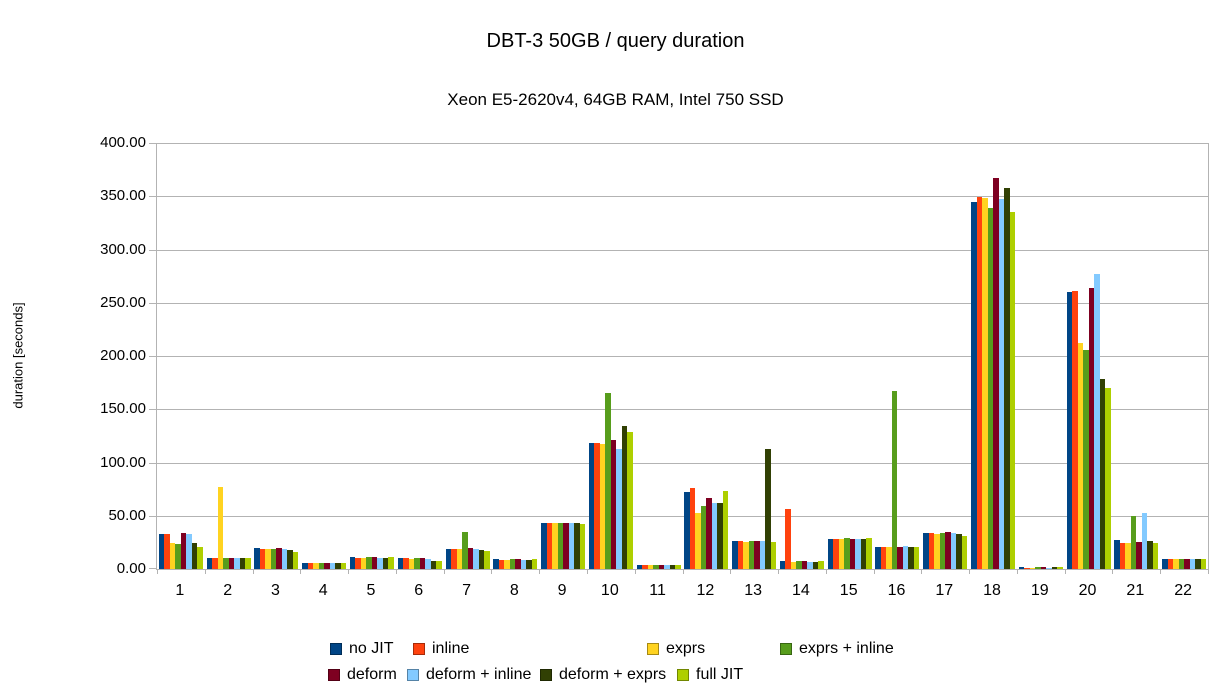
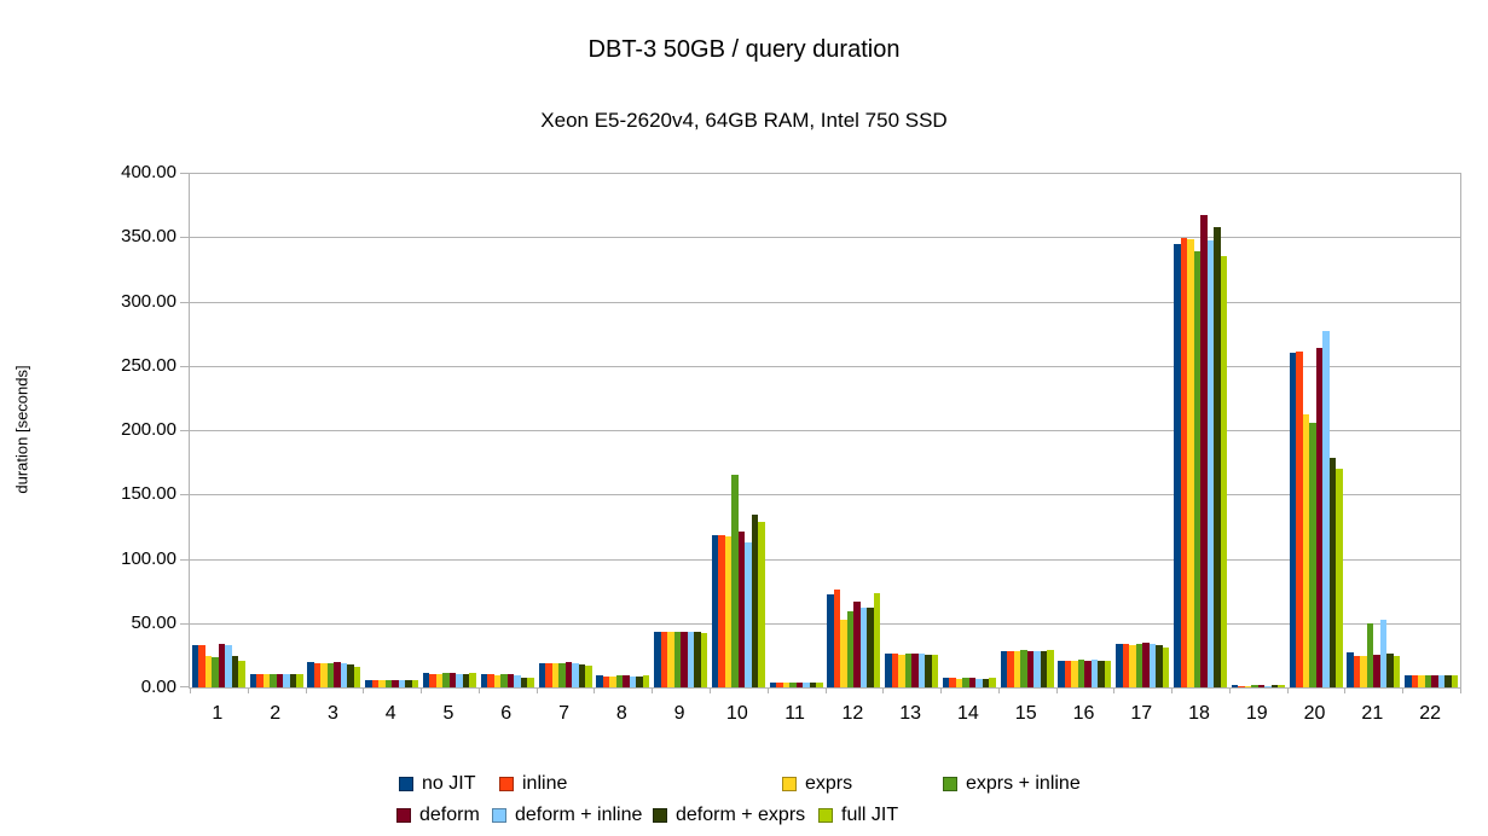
exprs/2: 77 -> 10
exprs + inline/7: 35 -> 19
deform + exprs/13: 113 -> 25
inline/14: 56 -> 8
exprs + inline/16: 167 -> 22
